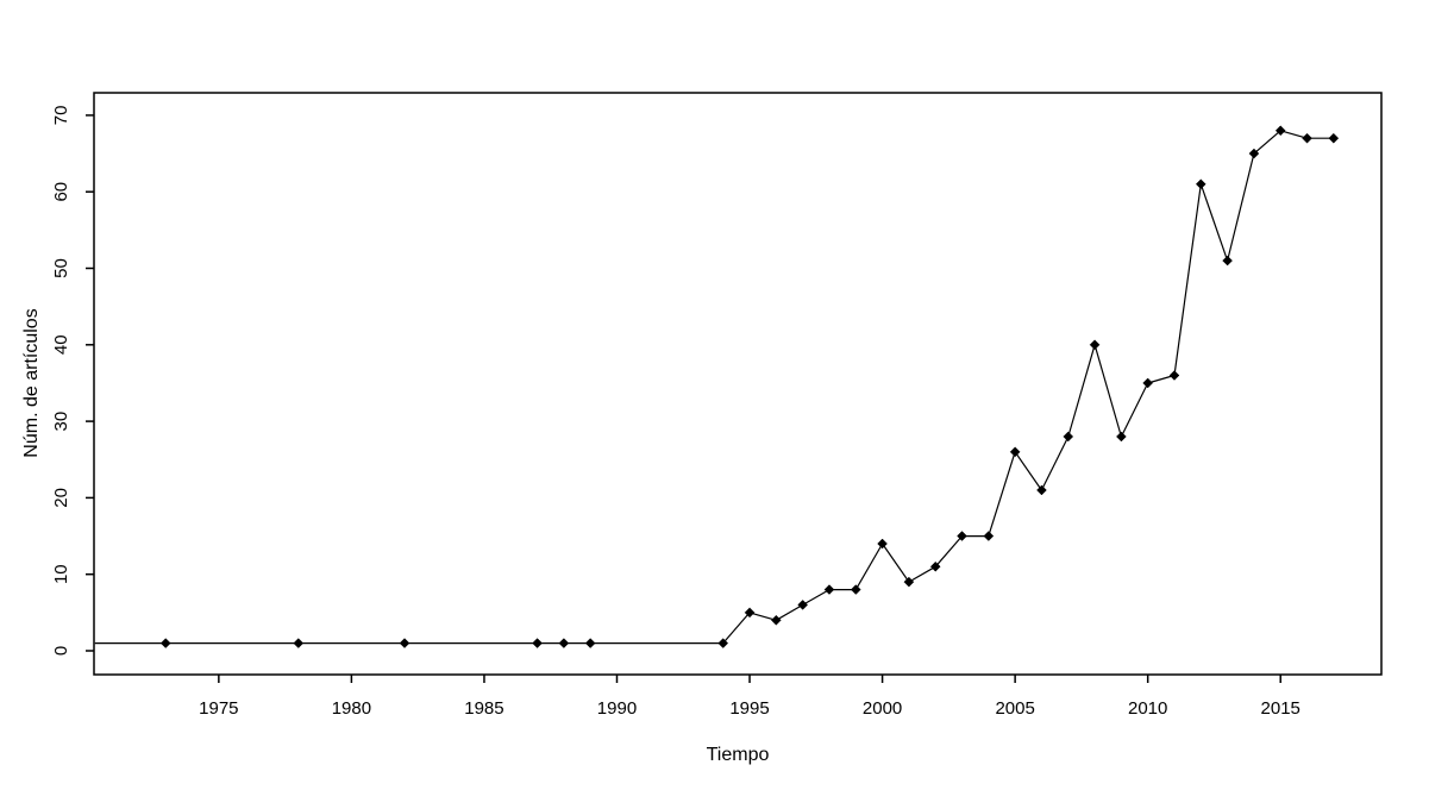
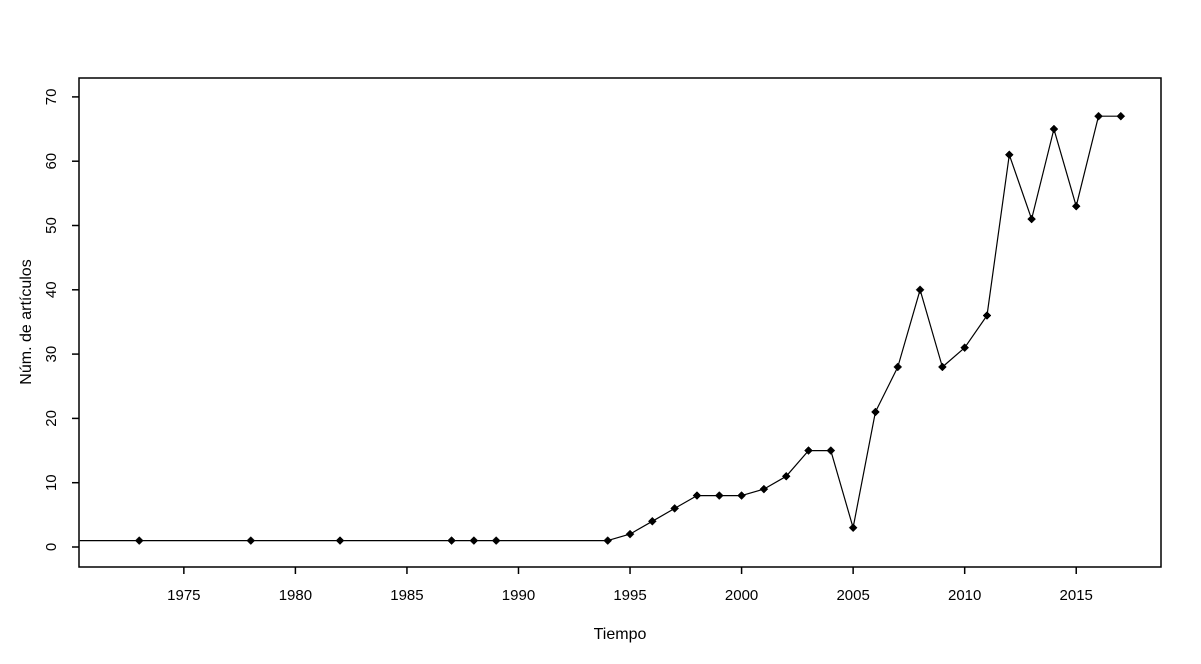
1995: 5 -> 2
2000: 14 -> 8
2005: 26 -> 3
2010: 35 -> 31
2015: 68 -> 53
